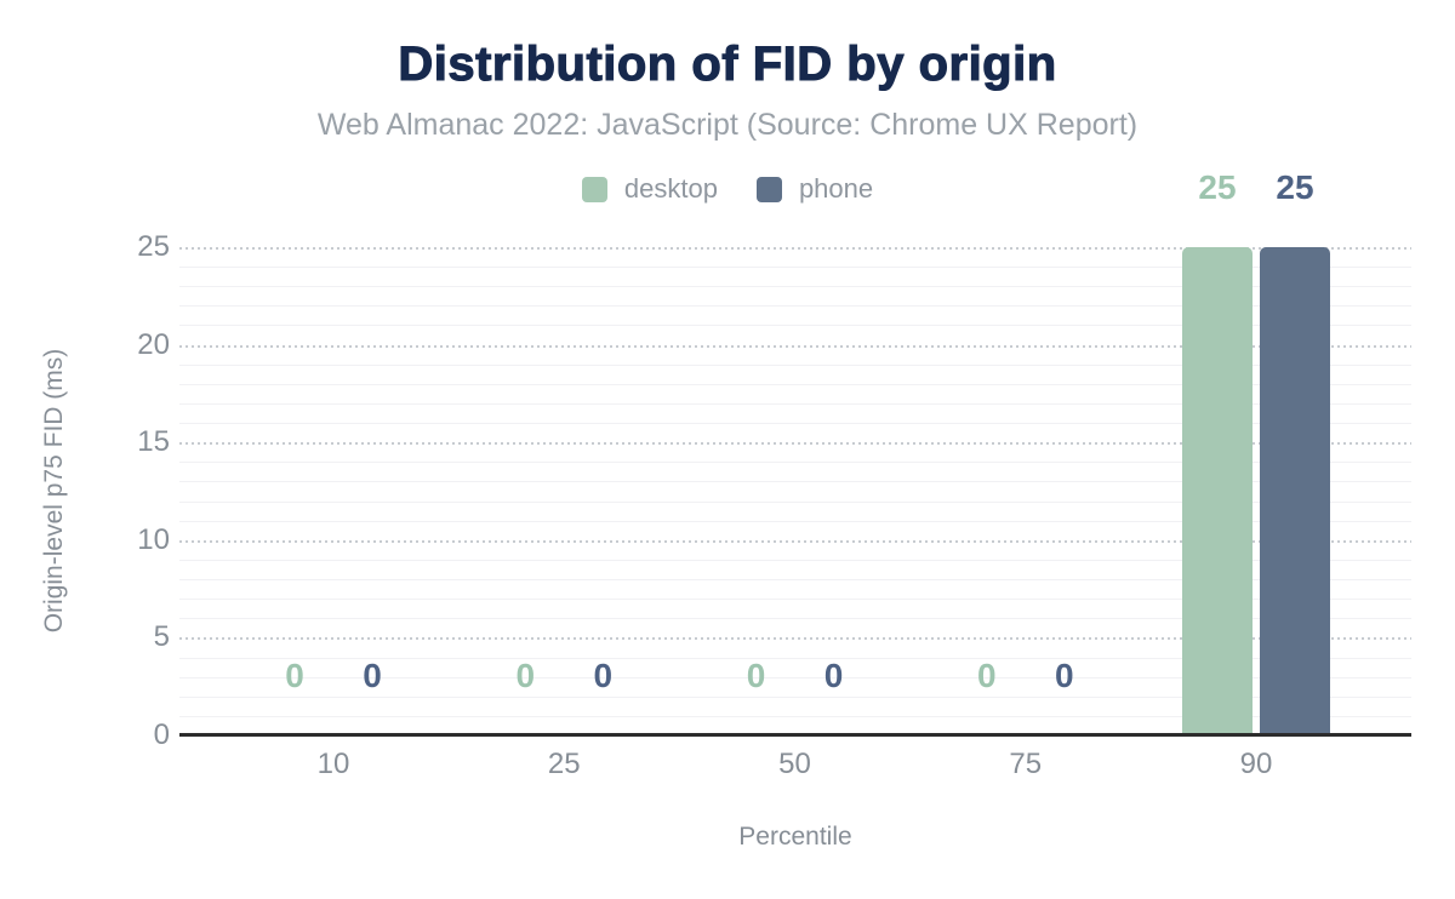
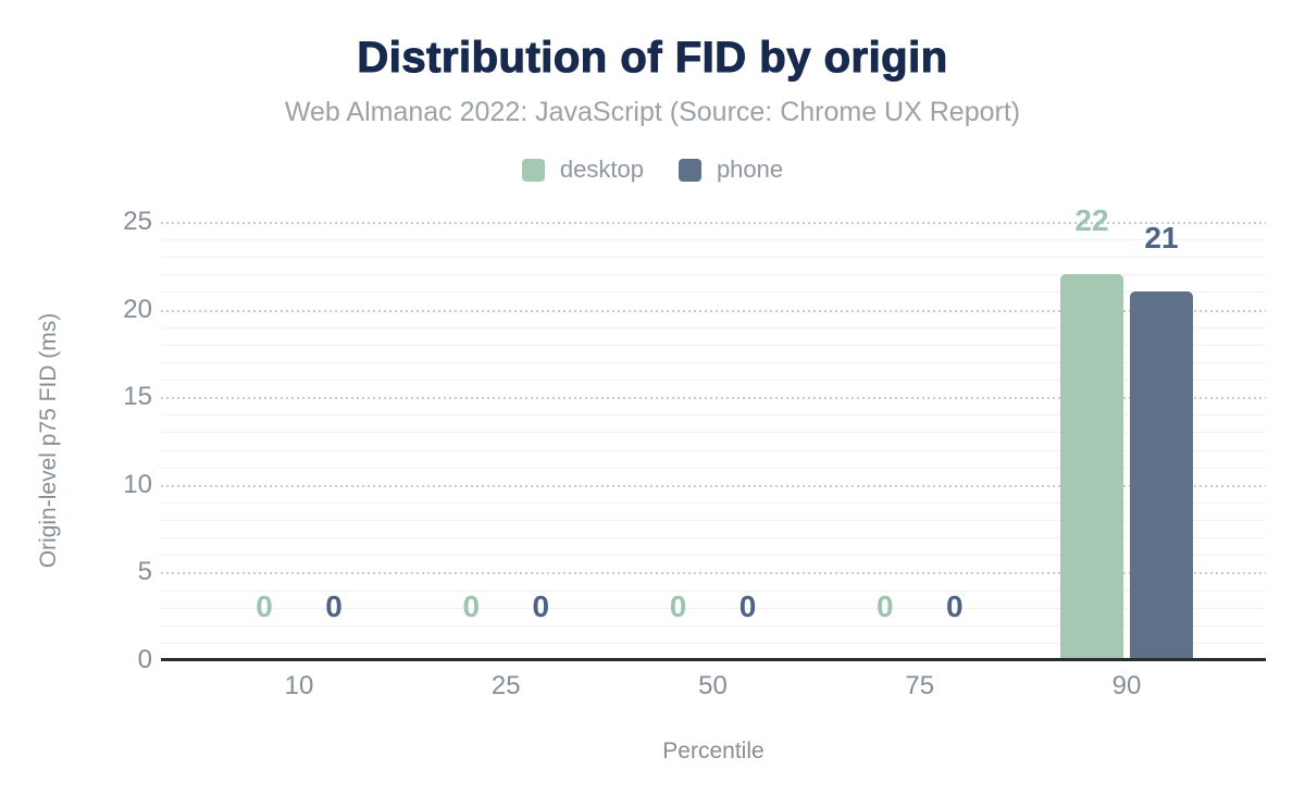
desktop/90: 25 -> 22
phone/90: 25 -> 21
